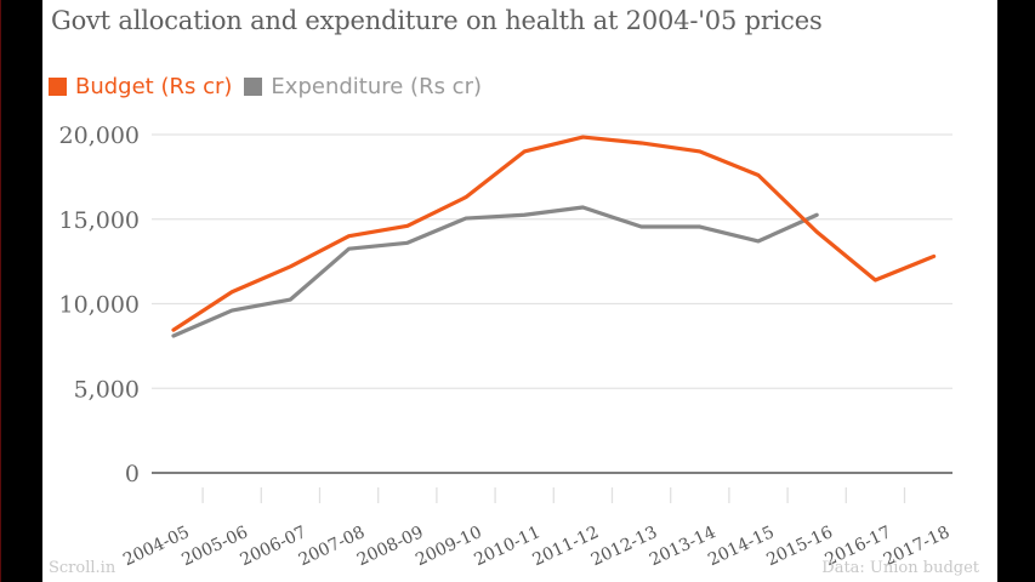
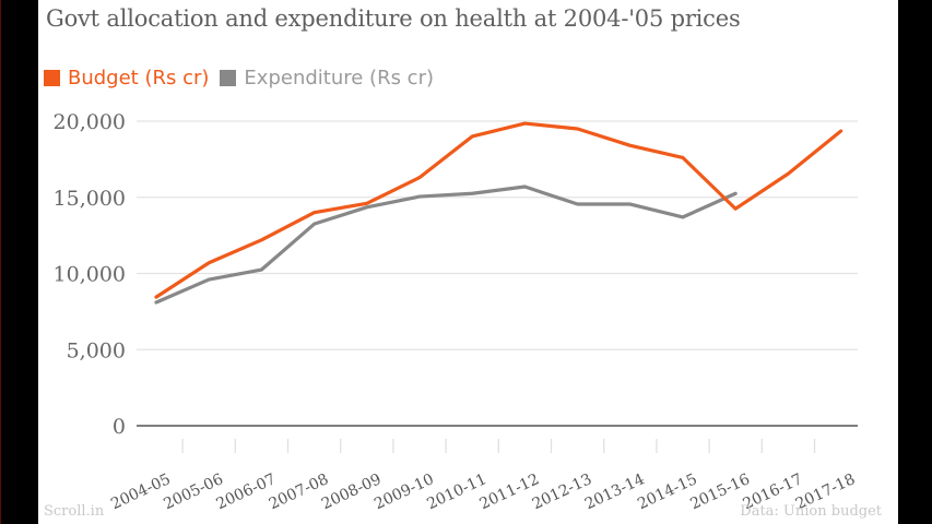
Expenditure (Rs cr)/2008-09: 13600 -> 14400
Budget (Rs cr)/2013-14: 19000 -> 18400
Budget (Rs cr)/2016-17: 11400 -> 16600
Budget (Rs cr)/2017-18: 12800 -> 19400
